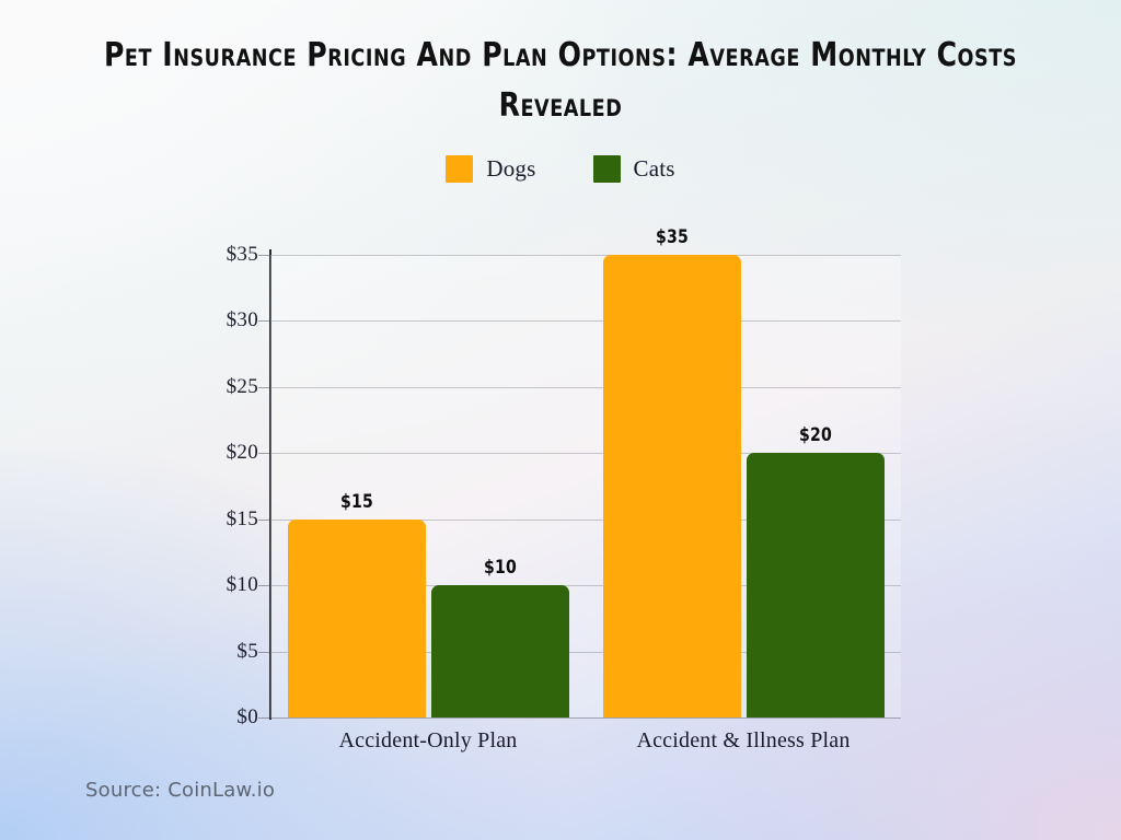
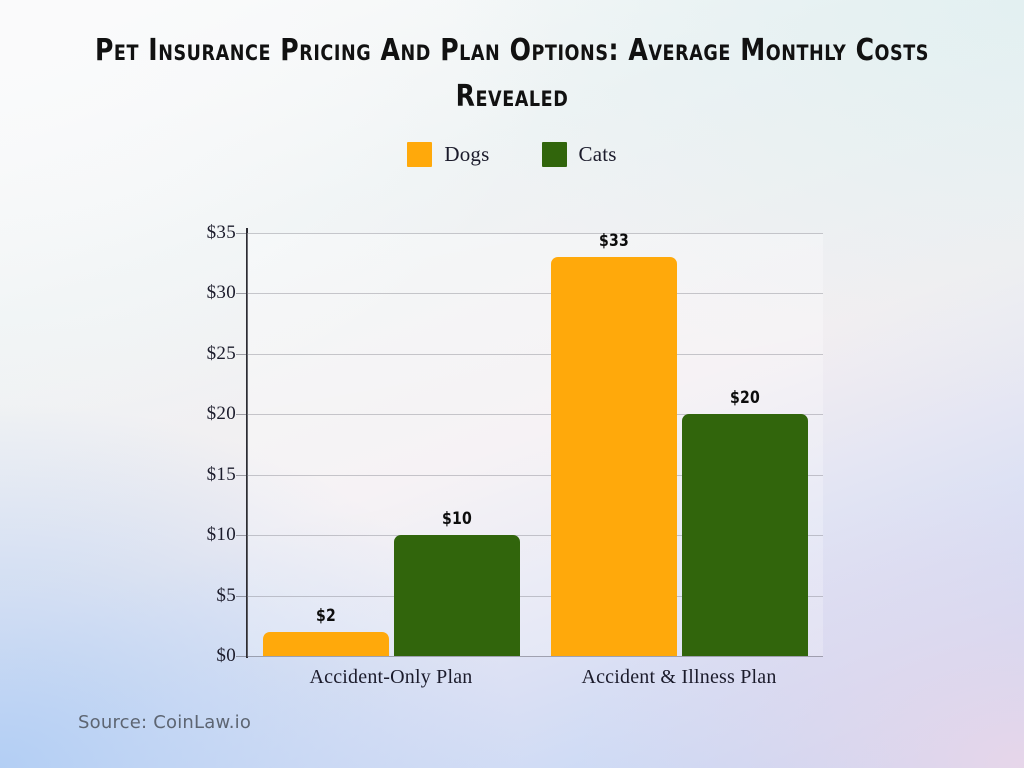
Dogs/Accident-Only Plan: $15 -> $2
Dogs/Accident & Illness Plan: $35 -> $33
